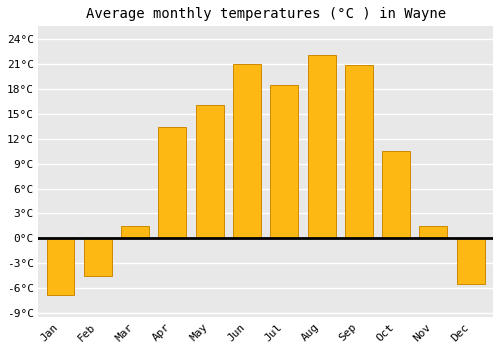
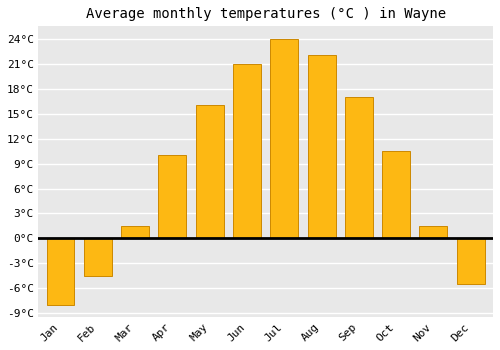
Jan: -6.8°C -> -8.0°C
Apr: 13.4°C -> 10.0°C
Jul: 18.4°C -> 24.0°C
Sep: 20.8°C -> 17.0°C
